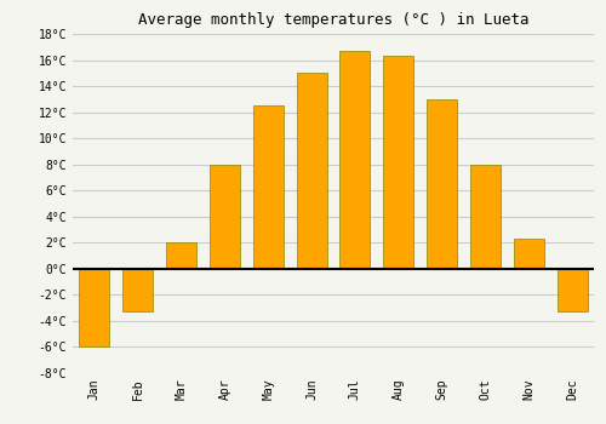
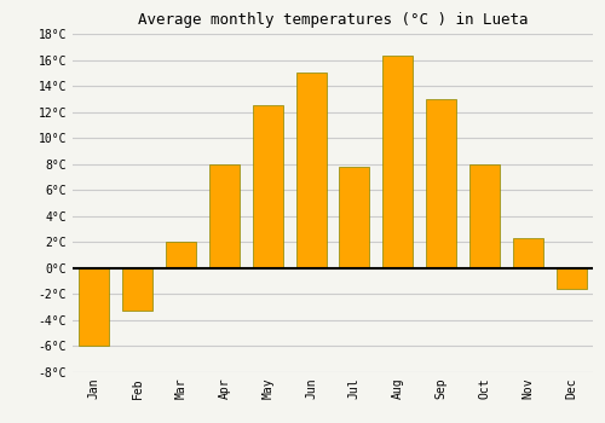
Jul: 16.7°C -> 7.8°C
Dec: -3.3°C -> -1.6°C
